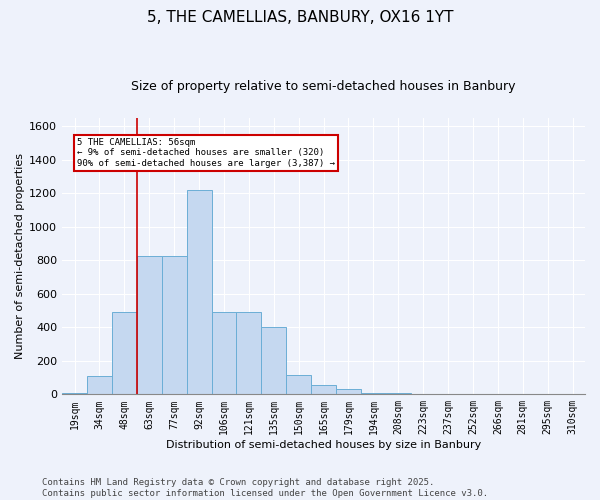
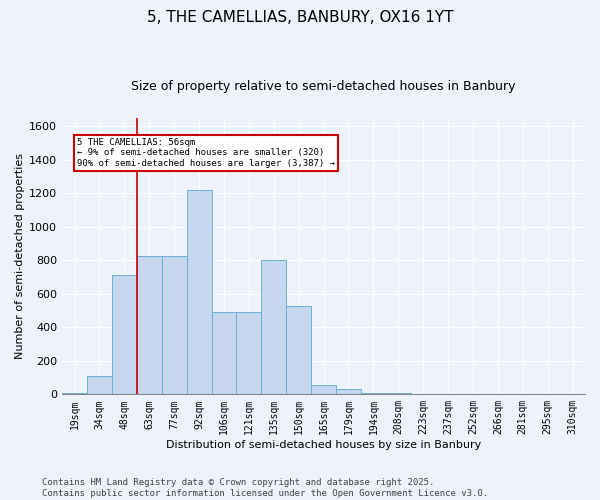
48sqm: 490 -> 710
135sqm: 400 -> 800
150sqm: 120 -> 530
